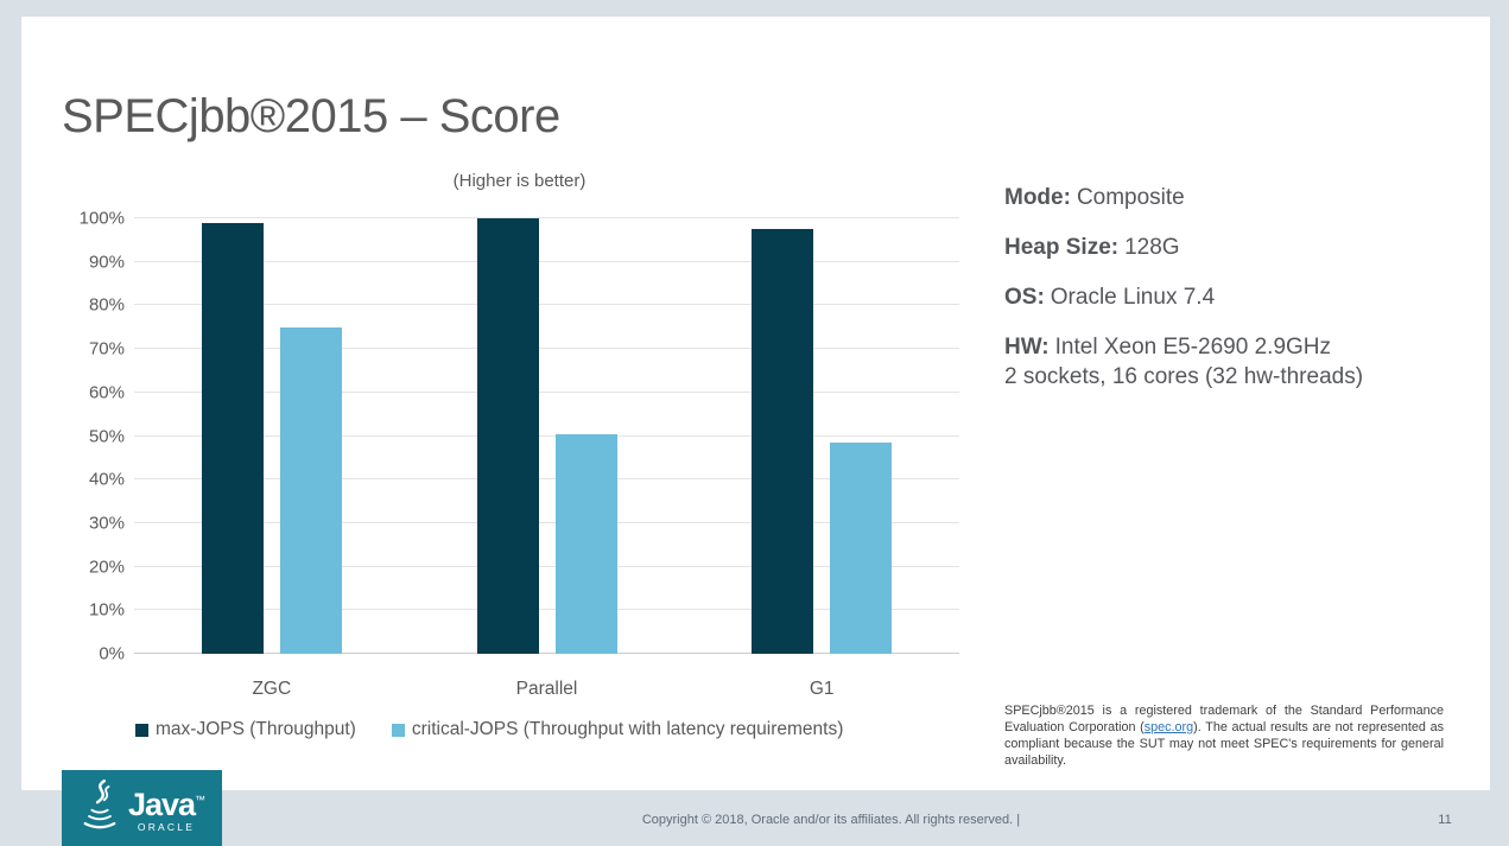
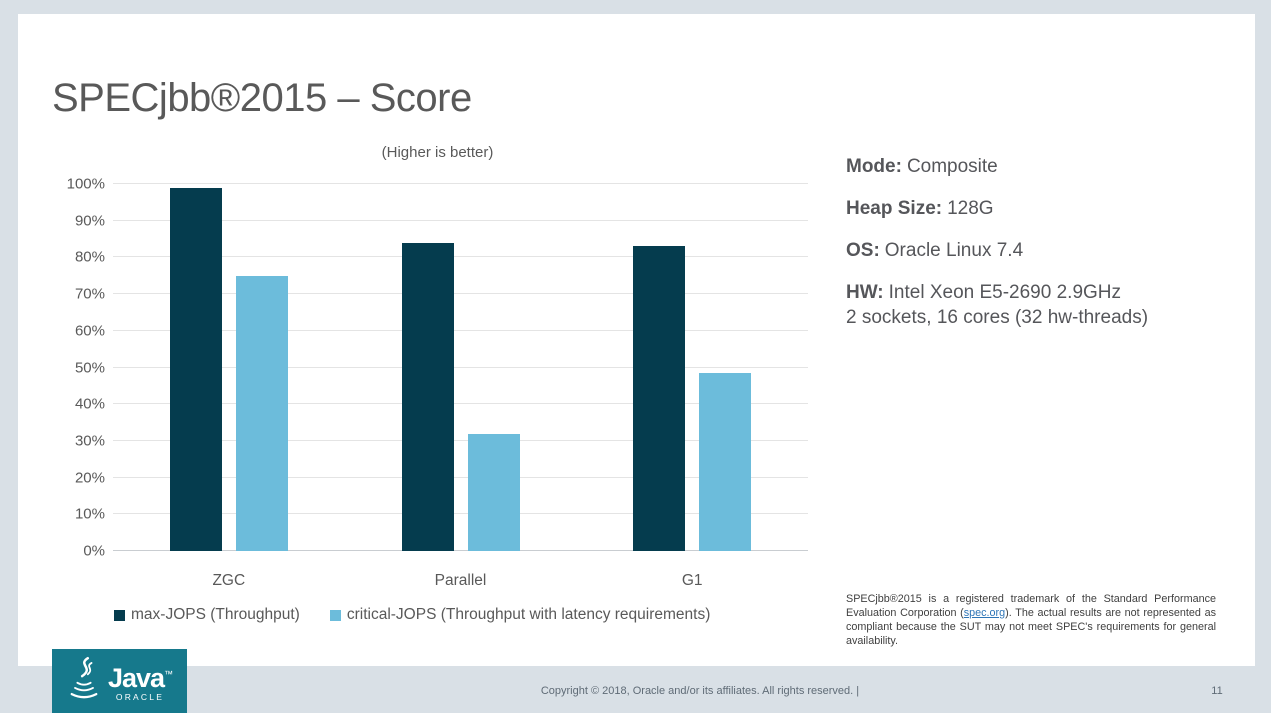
max-JOPS (Throughput)/Parallel: 100% -> 84%
critical-JOPS (Throughput with latency requirements)/Parallel: 50% -> 32%
max-JOPS (Throughput)/G1: 98% -> 83%
